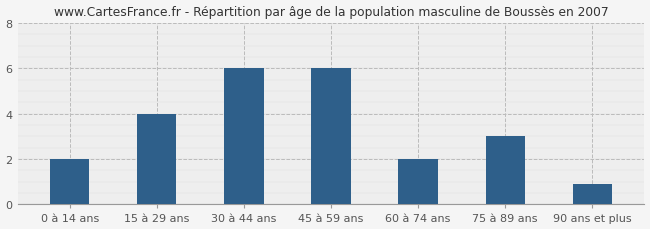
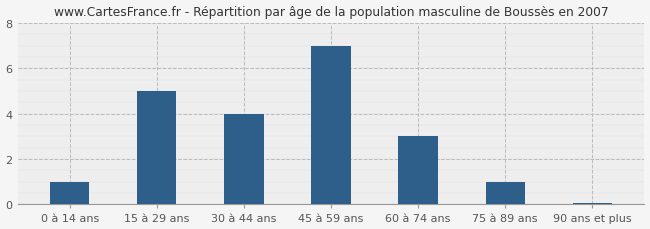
0 à 14 ans: 2.00 -> 1.00
15 à 29 ans: 4.00 -> 5.00
30 à 44 ans: 6.00 -> 4.00
45 à 59 ans: 6.00 -> 7.00
60 à 74 ans: 2.00 -> 3.00
75 à 89 ans: 3.00 -> 1.00
90 ans et plus: 0.90 -> 0.07
